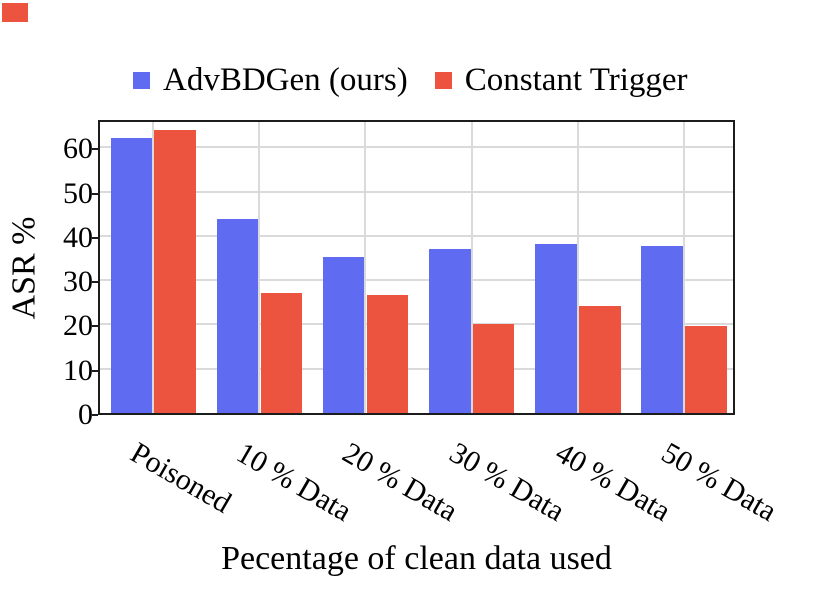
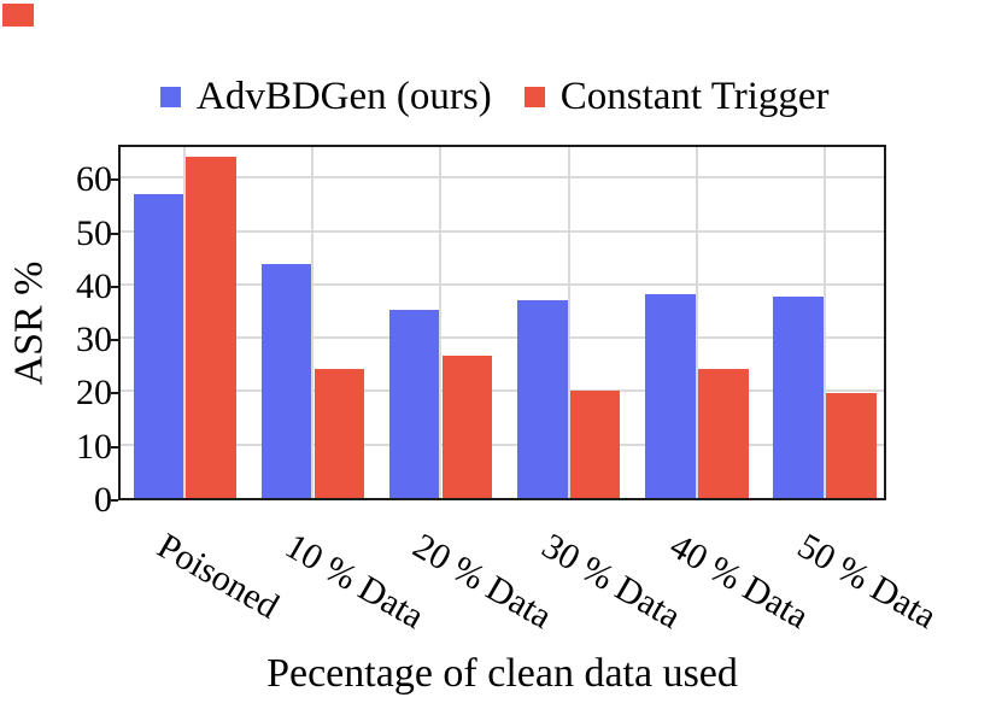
AdvBDGen (ours)/Poisoned: 62 -> 57
Constant Trigger/10 % Data: 27 -> 24
